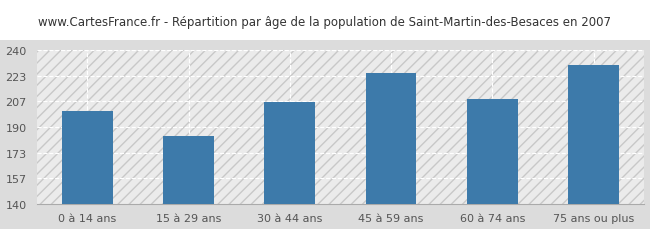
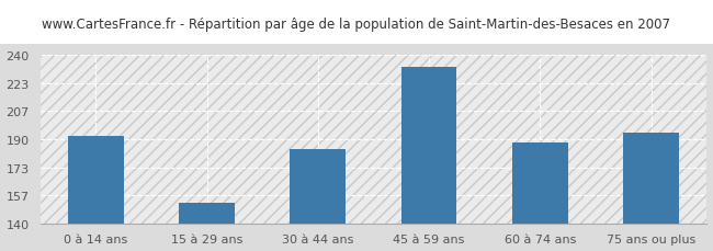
0 à 14 ans: 200 -> 192
15 à 29 ans: 184 -> 152
30 à 44 ans: 206 -> 184
45 à 59 ans: 225 -> 233
60 à 74 ans: 208 -> 188
75 ans ou plus: 230 -> 194
